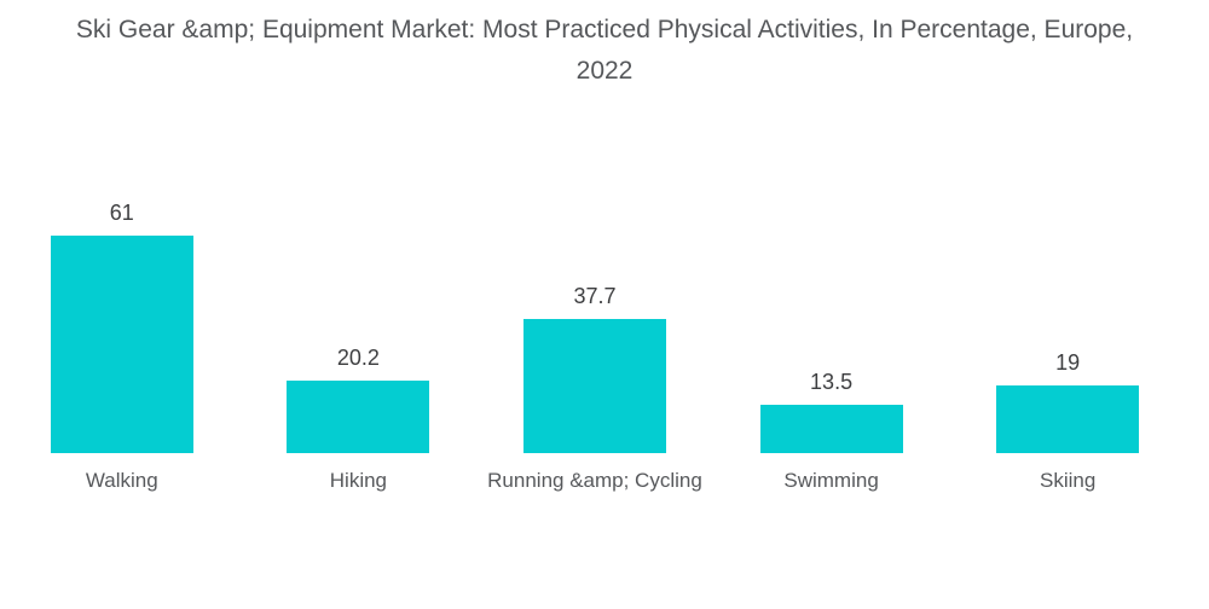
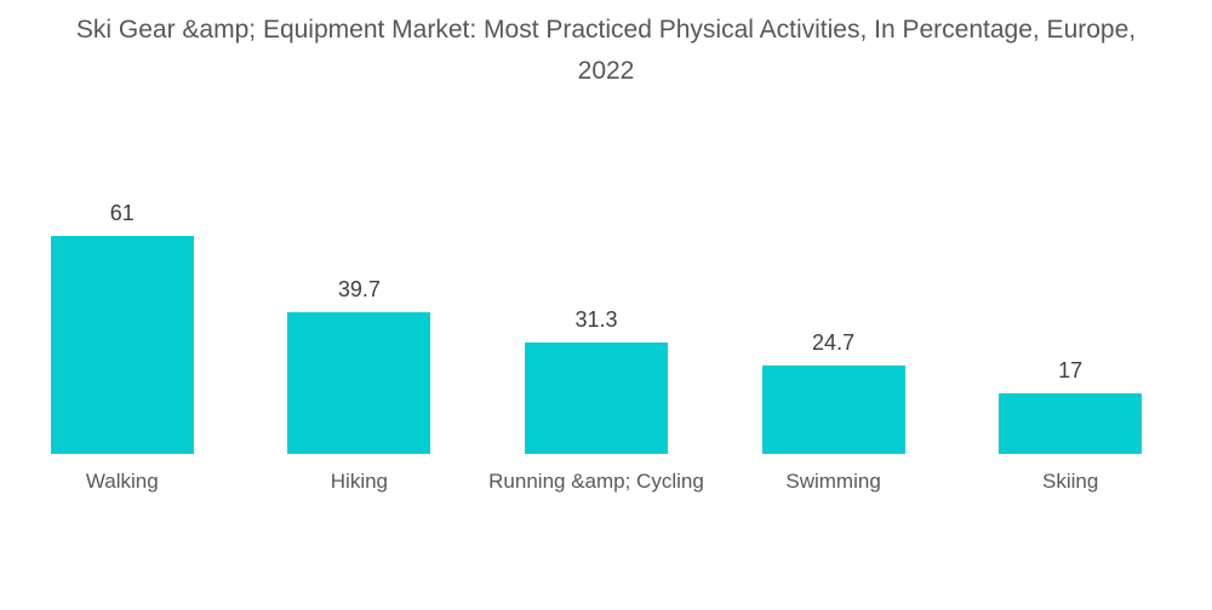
Hiking: 20.2 -> 39.7
Running &amp; Cycling: 37.7 -> 31.3
Swimming: 13.5 -> 24.7
Skiing: 19 -> 17
